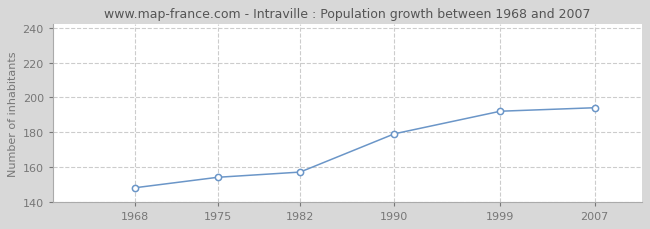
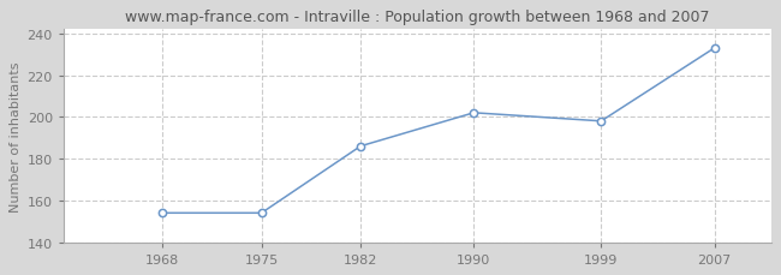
1968: 148 -> 154
1982: 157 -> 186
1990: 179 -> 202
1999: 192 -> 198
2007: 194 -> 233
